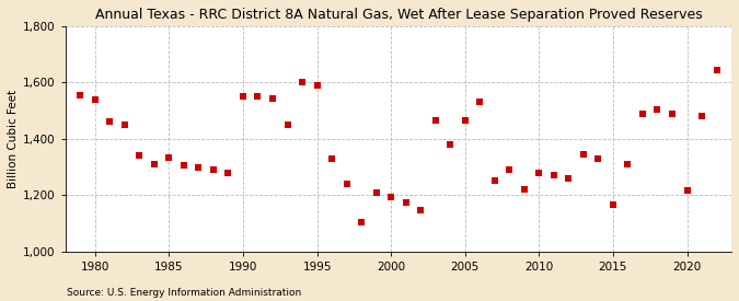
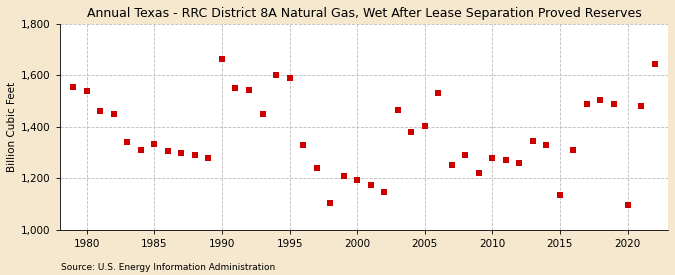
1990: 1,550 -> 1,665
2005: 1,465 -> 1,405
2015: 1,165 -> 1,135
2020: 1,215 -> 1,095
